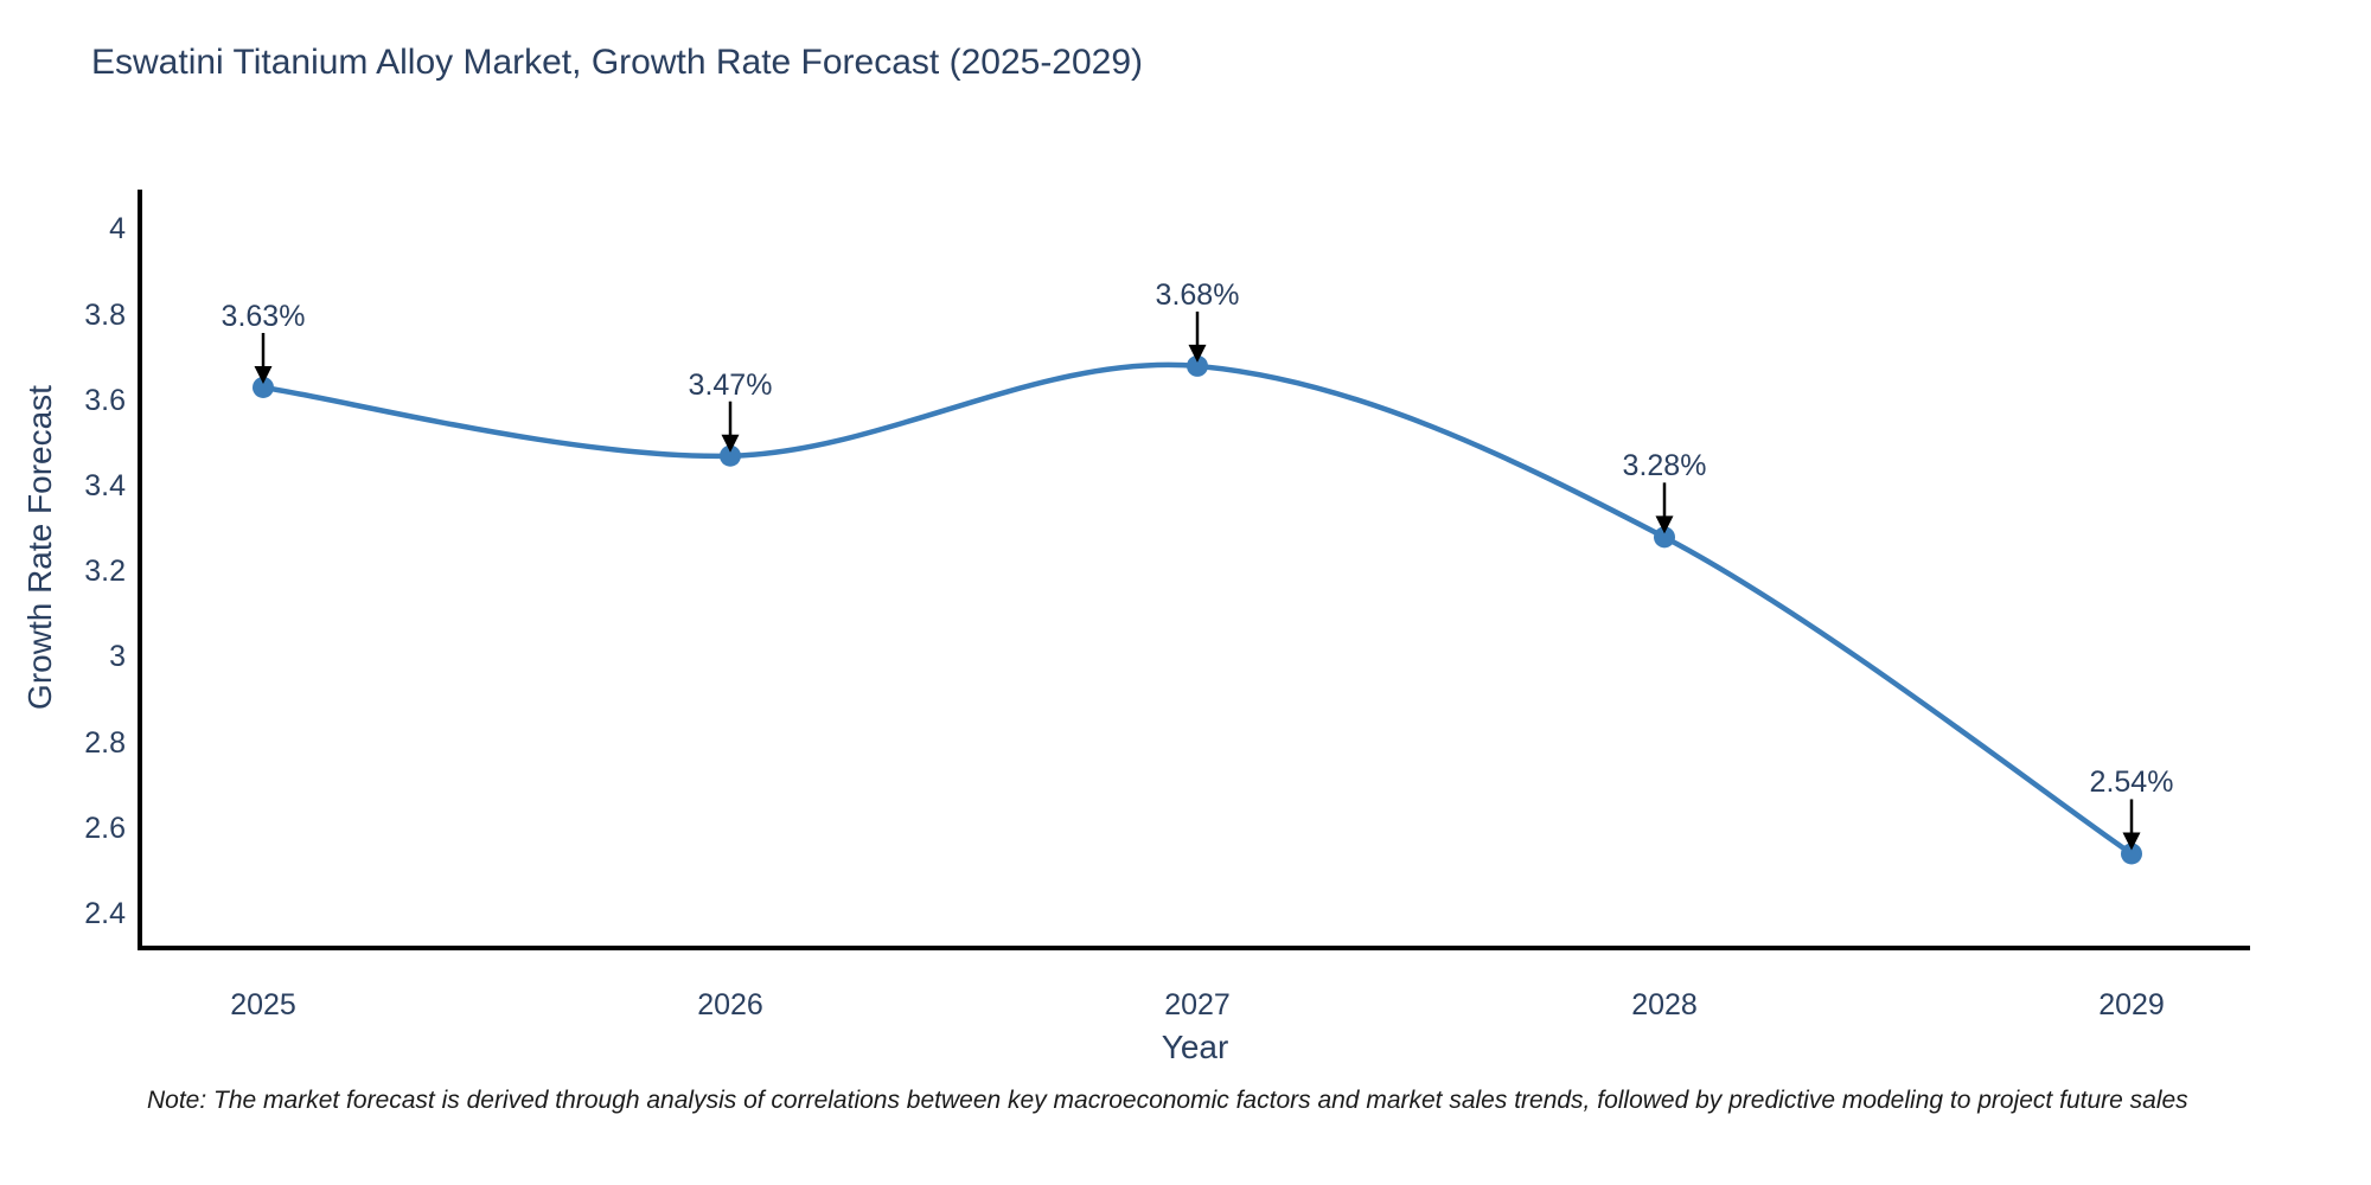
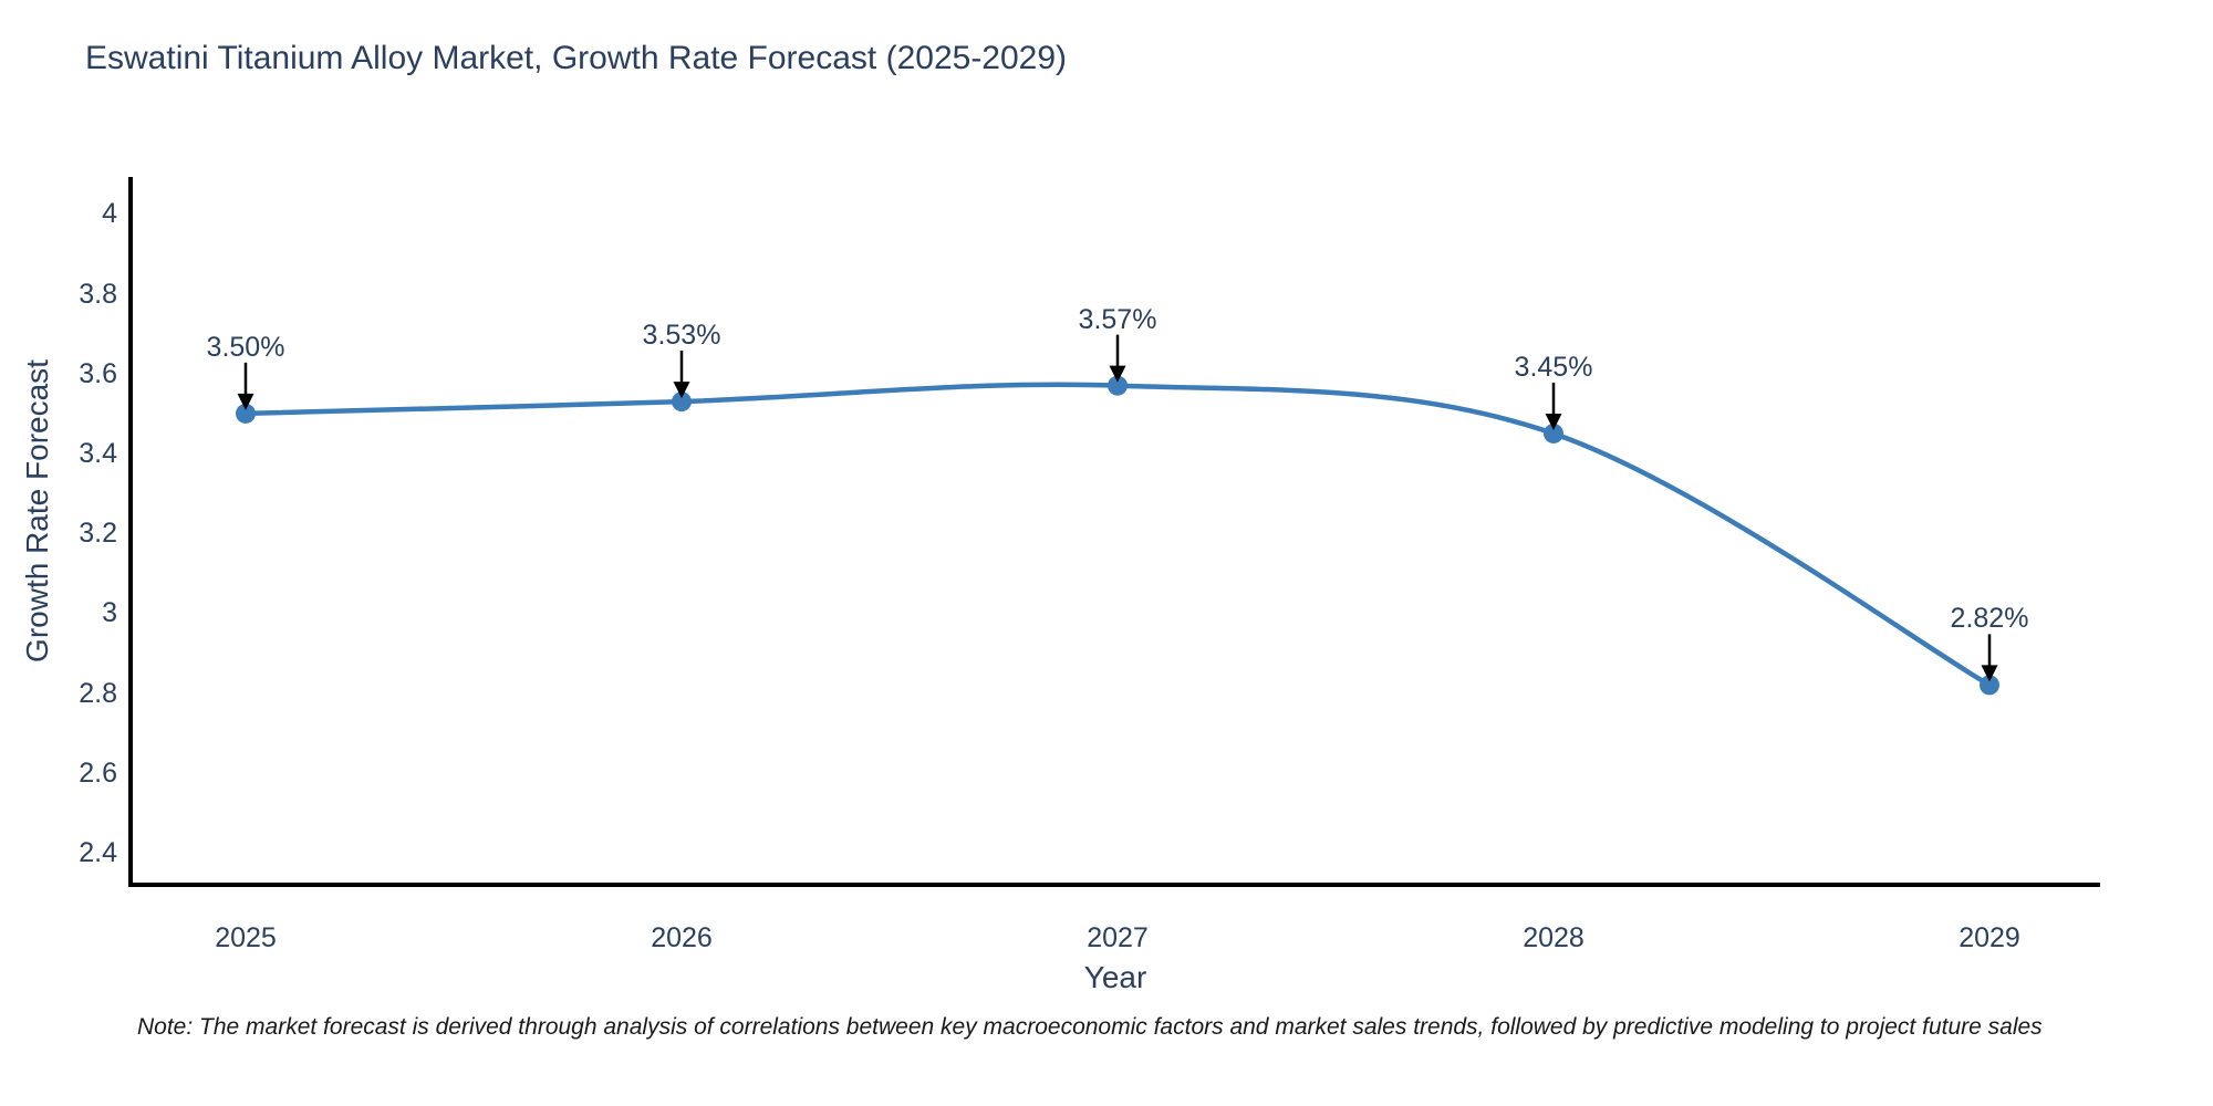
2025: 3.63% -> 3.50%
2026: 3.47% -> 3.53%
2027: 3.68% -> 3.57%
2028: 3.28% -> 3.45%
2029: 2.54% -> 2.82%
